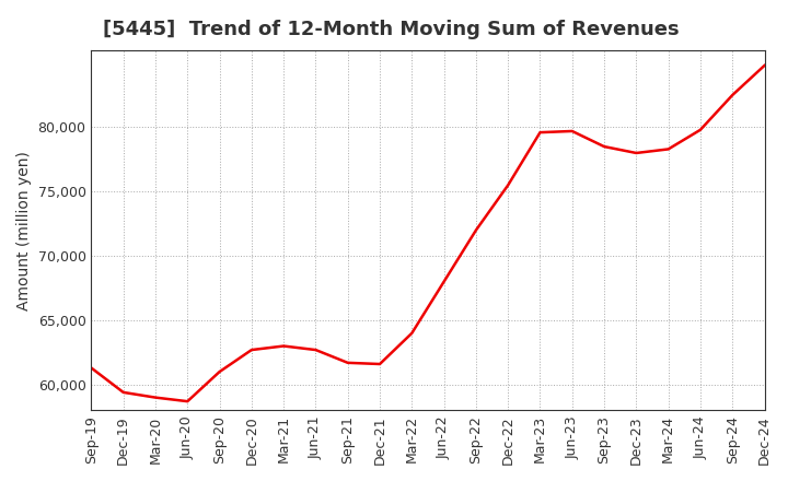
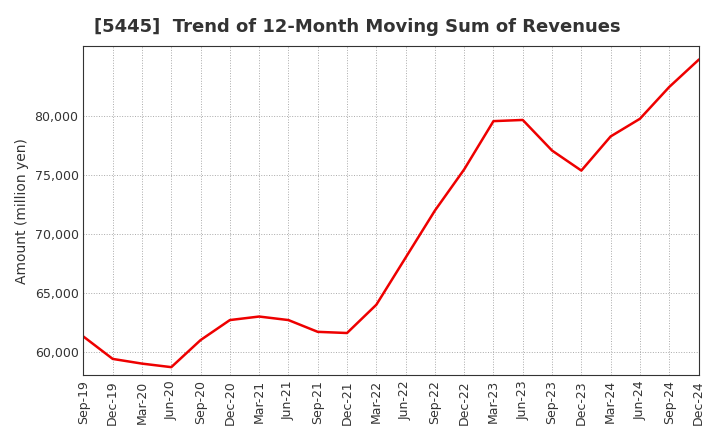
Sep-23: 78,500 -> 77,100
Dec-23: 78,000 -> 75,400
